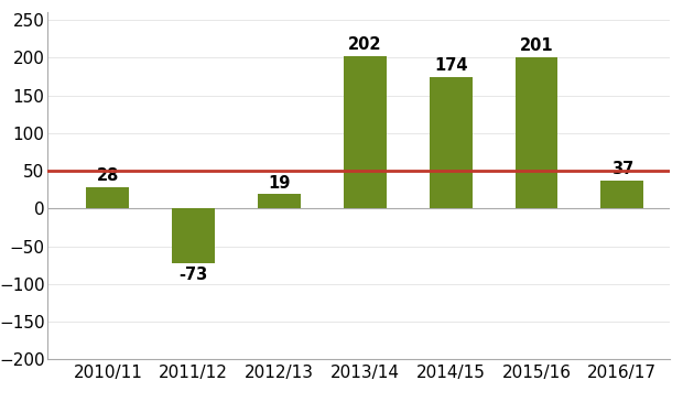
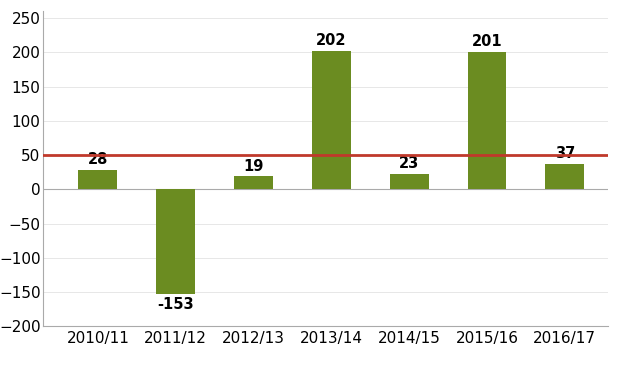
2011/12: -73 -> -153
2014/15: 174 -> 23
